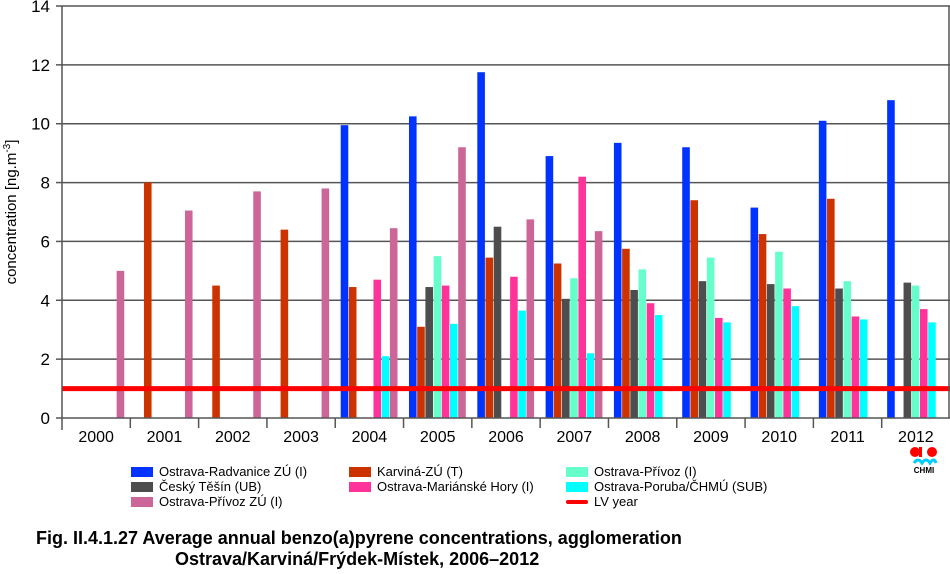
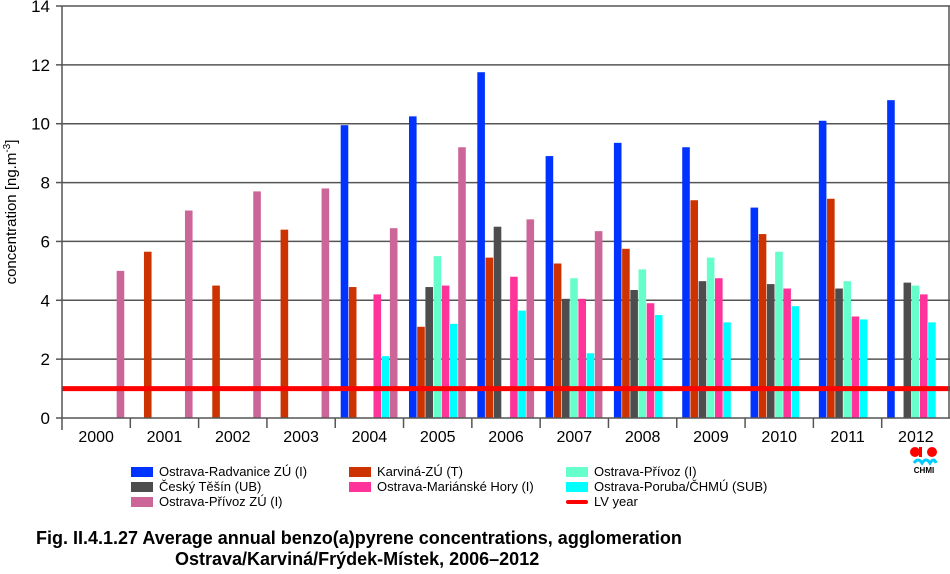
Karviná-ZÚ (T)/2001: 8.0 -> 5.7
Ostrava-Mariánské Hory (I)/2004: 4.7 -> 4.2
Ostrava-Mariánské Hory (I)/2007: 8.2 -> 4.0
Ostrava-Mariánské Hory (I)/2009: 3.4 -> 4.8
Ostrava-Mariánské Hory (I)/2012: 3.7 -> 4.2
